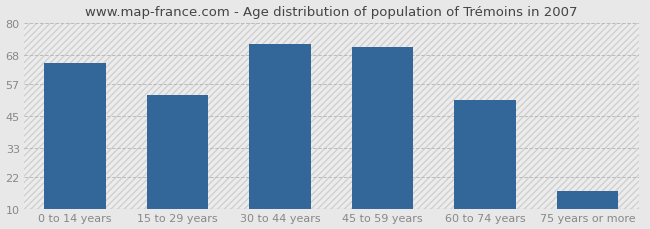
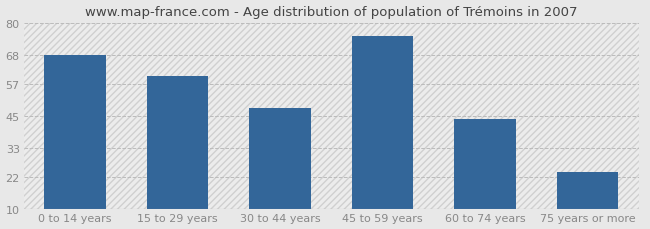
0 to 14 years: 65 -> 68
15 to 29 years: 53 -> 60
30 to 44 years: 72 -> 48
45 to 59 years: 71 -> 75
60 to 74 years: 51 -> 44
75 years or more: 17 -> 24
